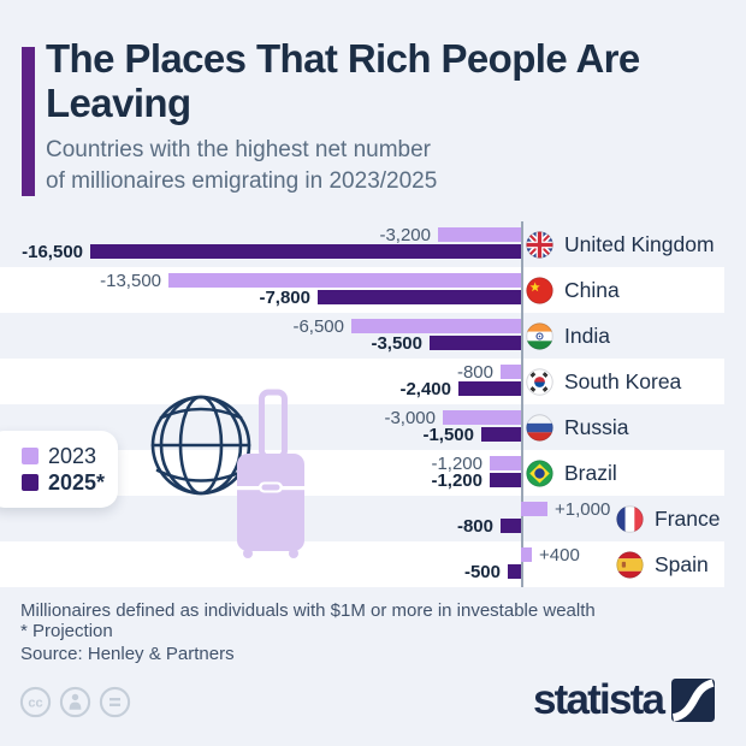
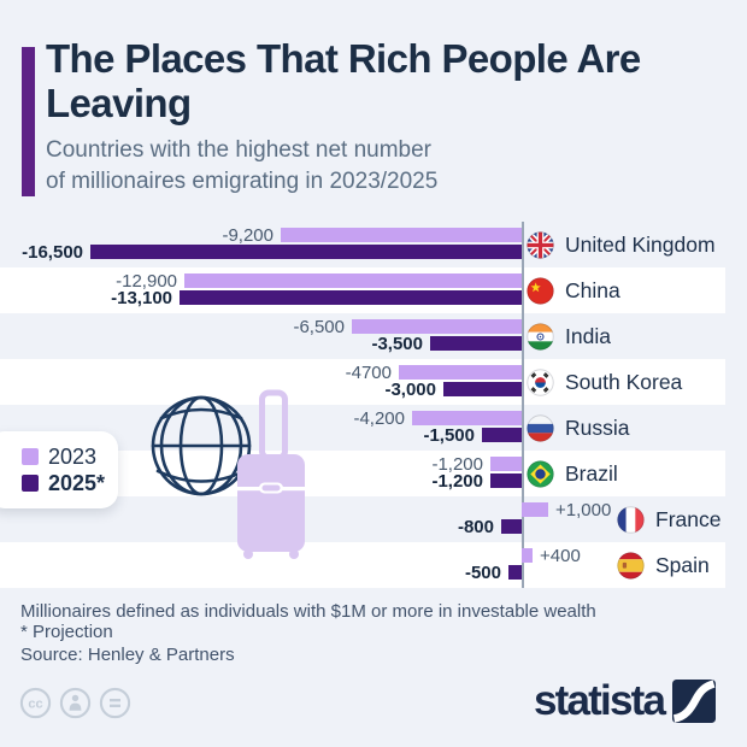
2023/United Kingdom: -3,200 -> -9,200
2023/China: -13,500 -> -12,900
2025*/China: -7,800 -> -13,100
2023/South Korea: -800 -> -4700
2025*/South Korea: -2,400 -> -3,000
2023/Russia: -3,000 -> -4,200
